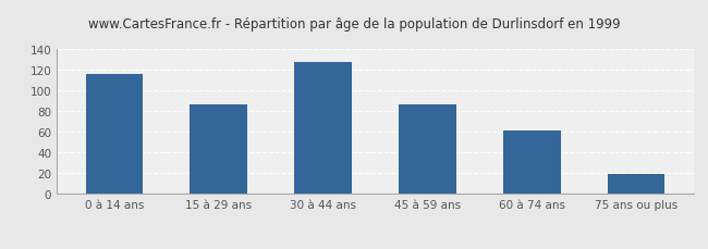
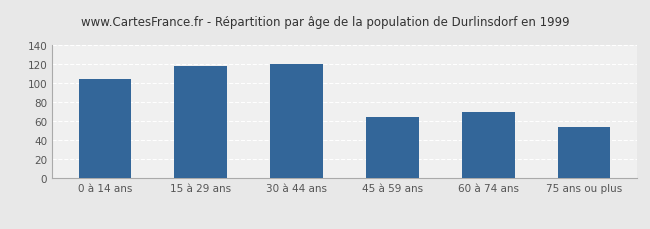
0 à 14 ans: 116 -> 104
15 à 29 ans: 86 -> 118
30 à 44 ans: 127 -> 120
45 à 59 ans: 86 -> 64
60 à 74 ans: 61 -> 70
75 ans ou plus: 19 -> 54
